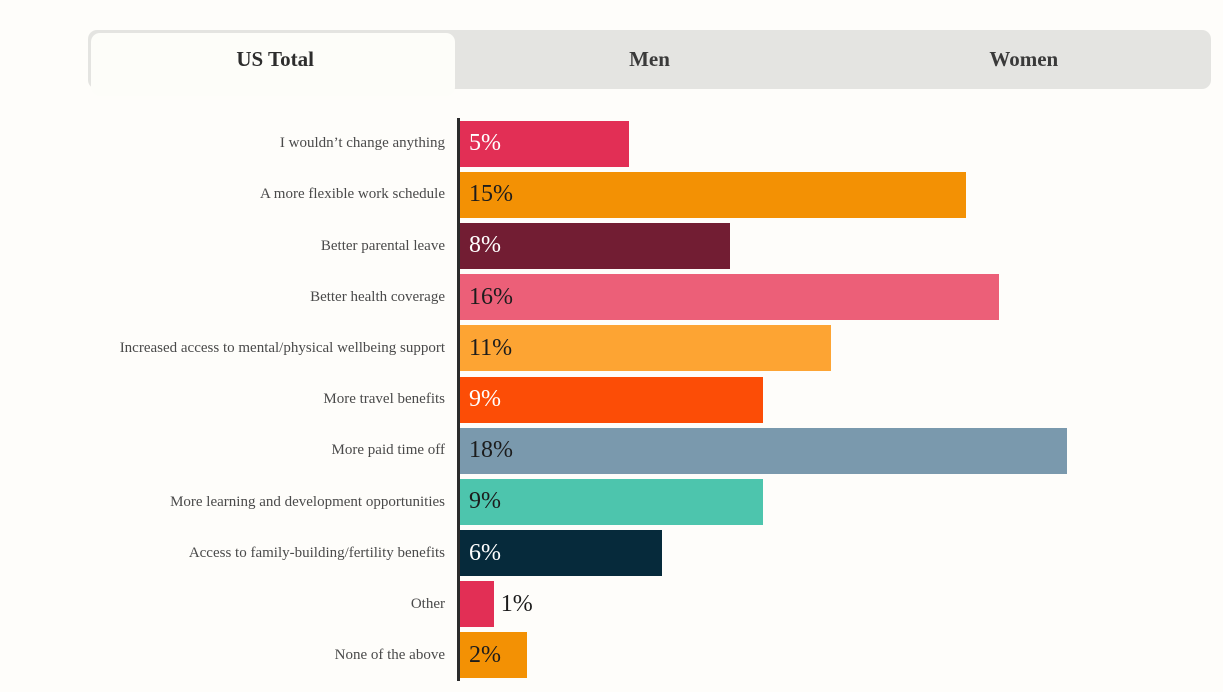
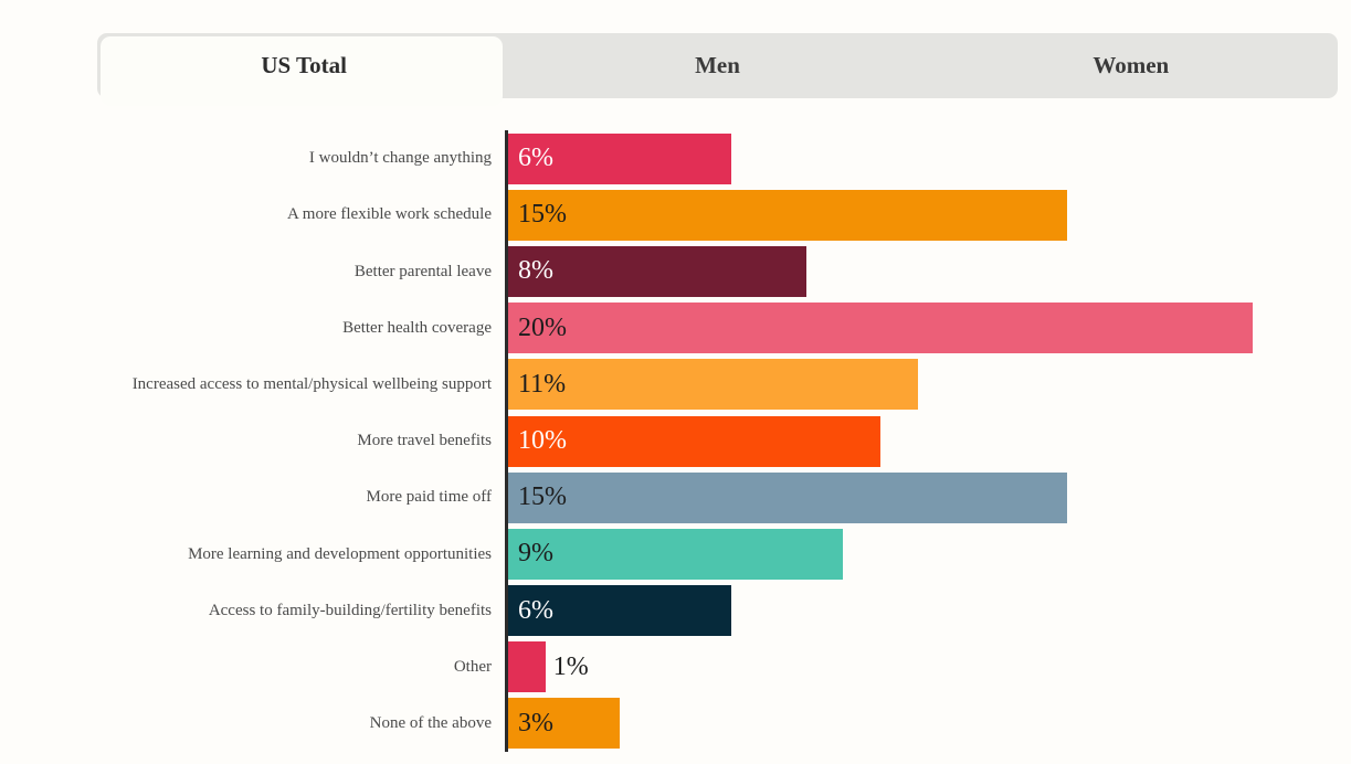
I wouldn’t change anything: 5% -> 6%
Better health coverage: 16% -> 20%
More travel benefits: 9% -> 10%
More paid time off: 18% -> 15%
None of the above: 2% -> 3%
